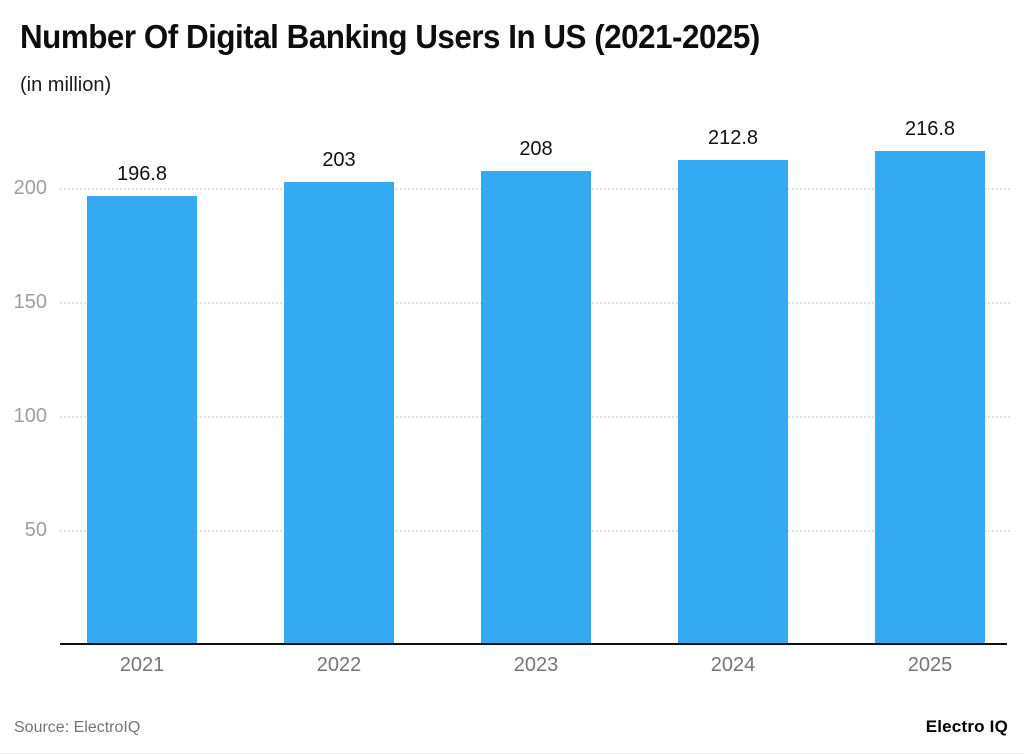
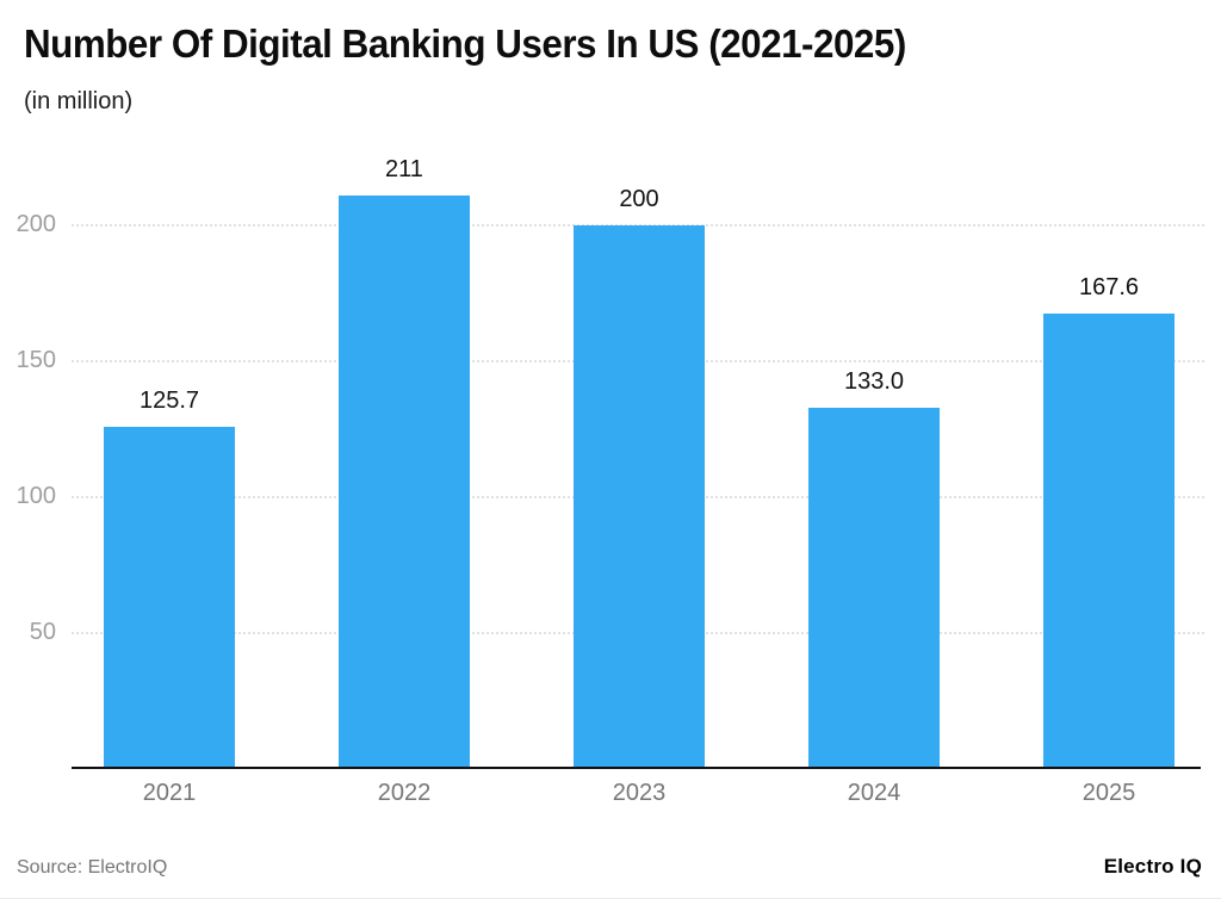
2021: 196.8 -> 125.7
2022: 203 -> 211
2023: 208 -> 200
2024: 212.8 -> 133.0
2025: 216.8 -> 167.6
